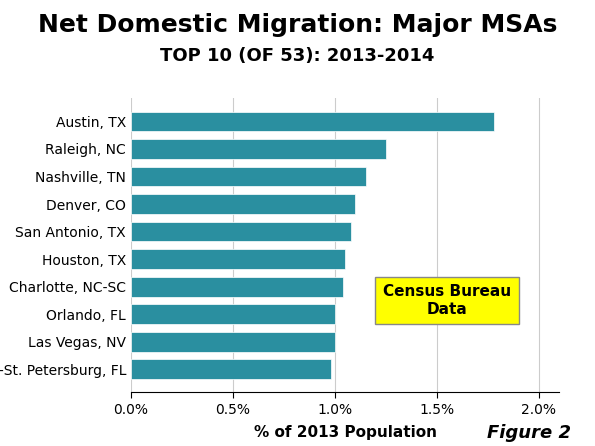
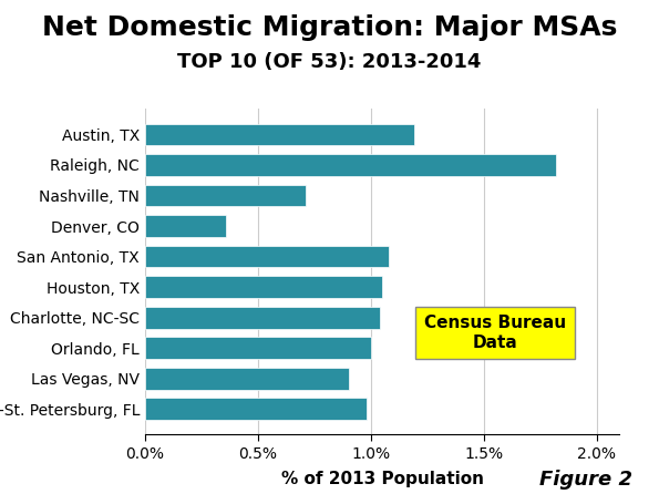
Austin, TX: 1.78% -> 1.19%
Raleigh, NC: 1.25% -> 1.82%
Nashville, TN: 1.15% -> 0.71%
Denver, CO: 1.10% -> 0.36%
Las Vegas, NV: 1.00% -> 0.90%
